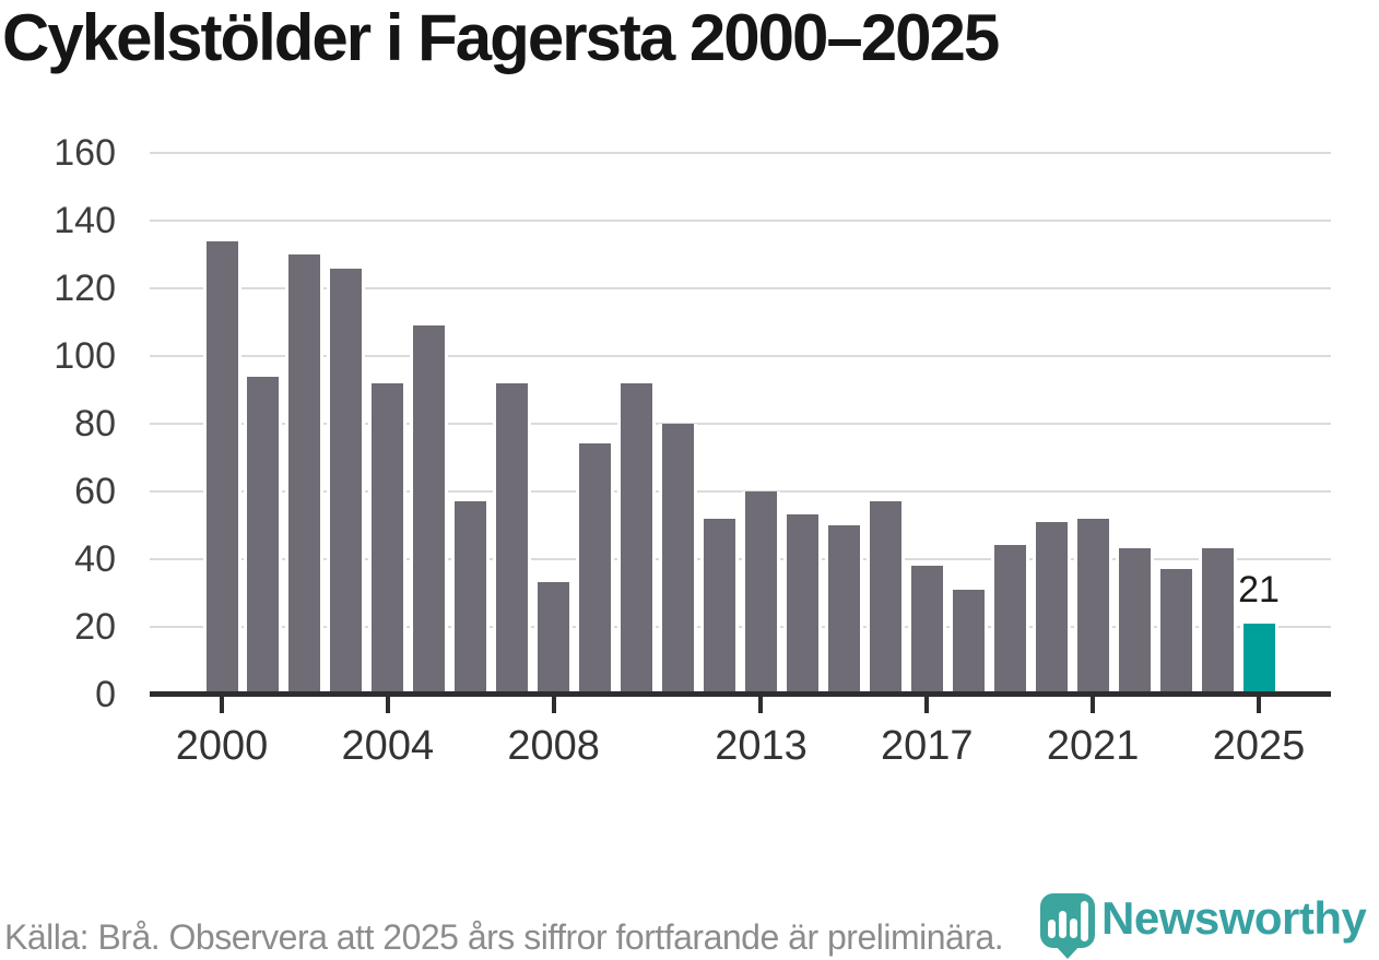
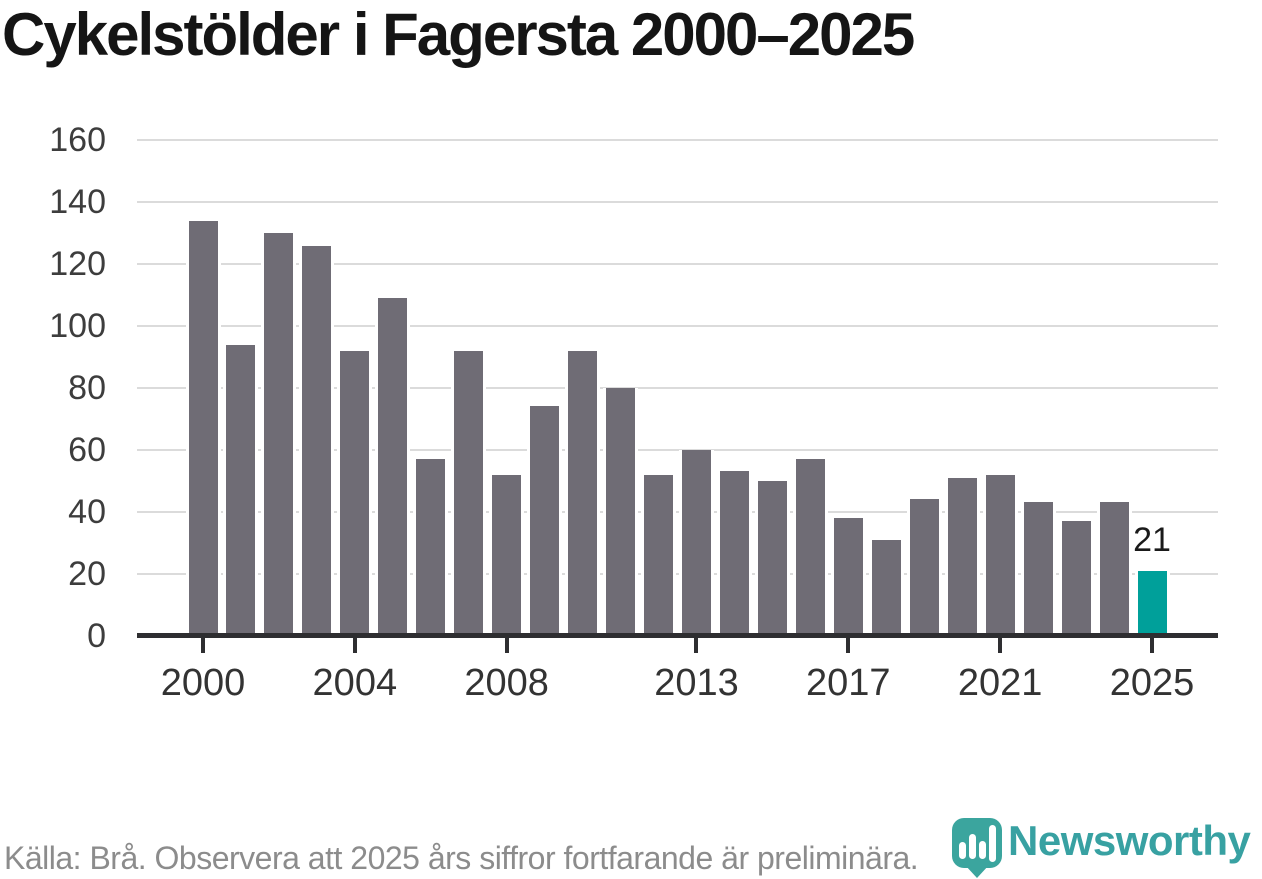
2008: 33 -> 52
